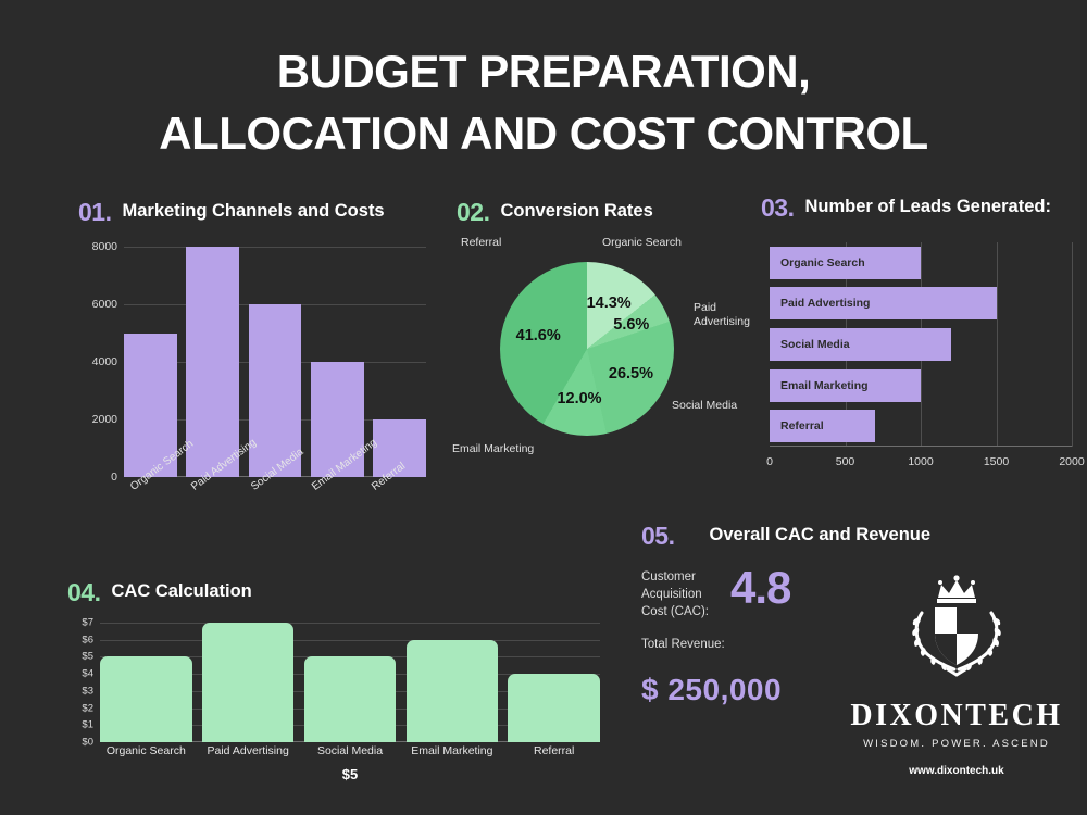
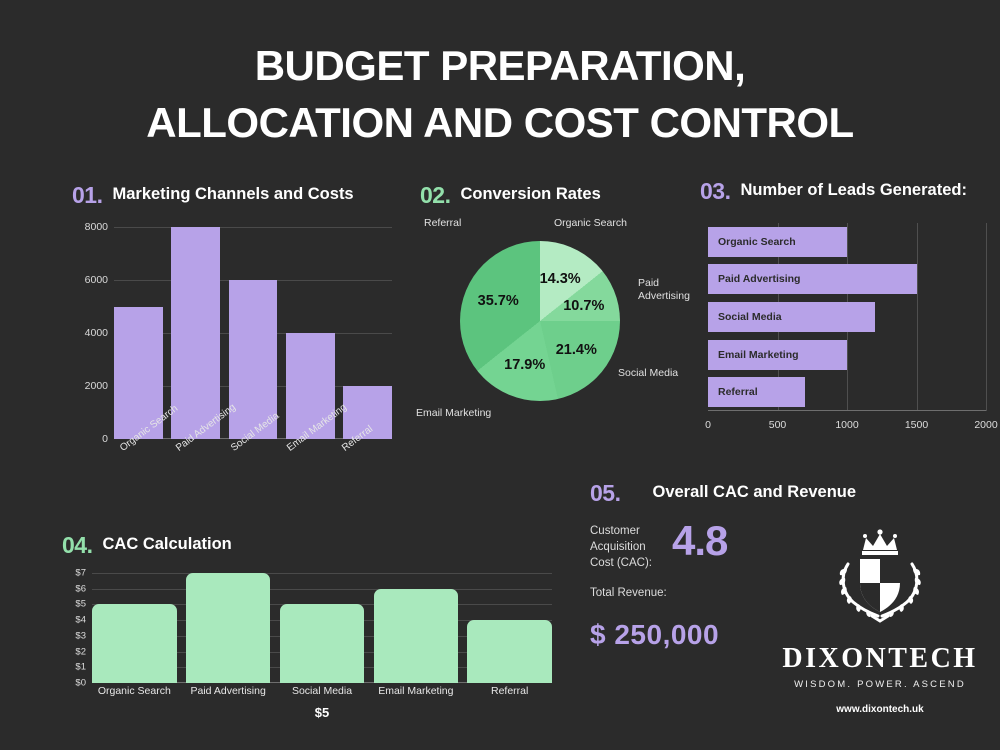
Conversion Rates/Paid Advertising: 5.6% -> 10.7%
Conversion Rates/Social Media: 26.5% -> 21.4%
Conversion Rates/Email Marketing: 12.0% -> 17.9%
Conversion Rates/Referral: 41.6% -> 35.7%
